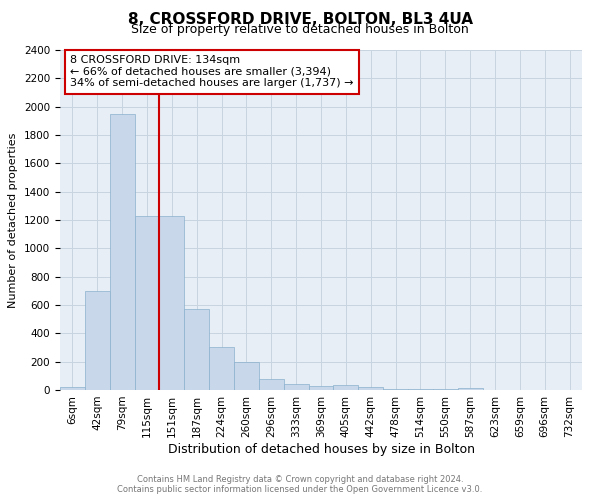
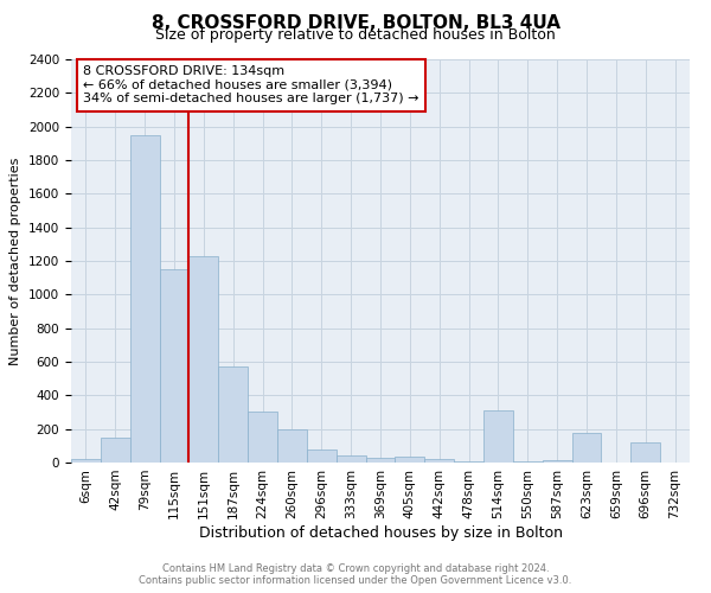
42sqm: 700 -> 150
115sqm: 1230 -> 1150
514sqm: 0 -> 310
623sqm: 0 -> 180
696sqm: 0 -> 120
